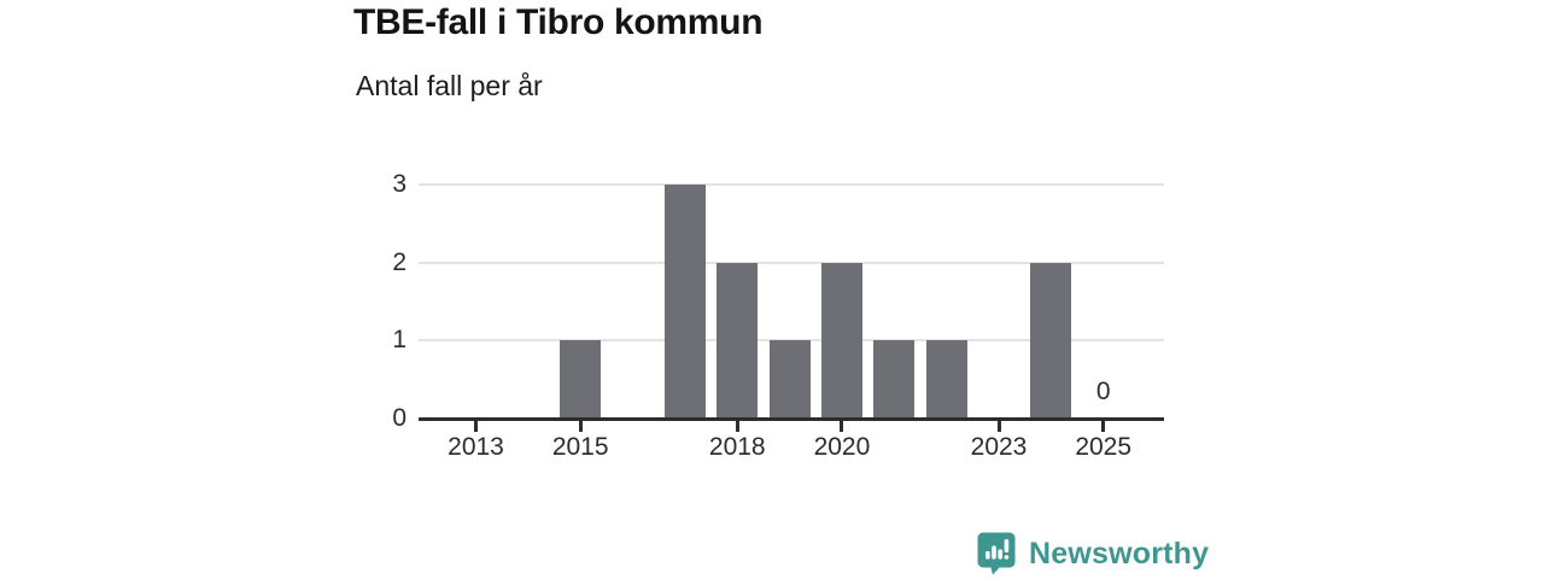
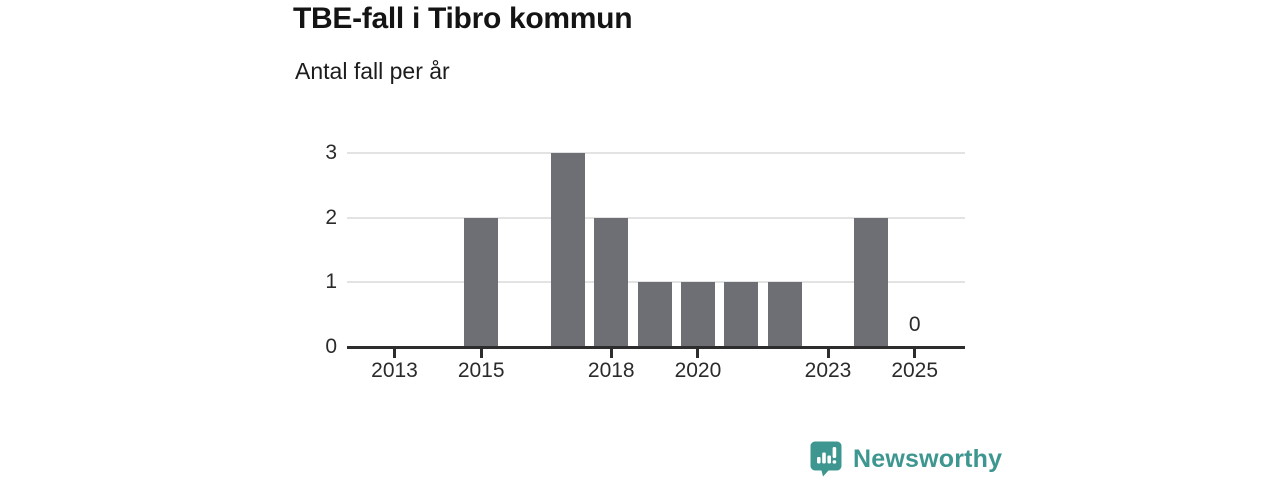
2015: 1 -> 2
2020: 2 -> 1
